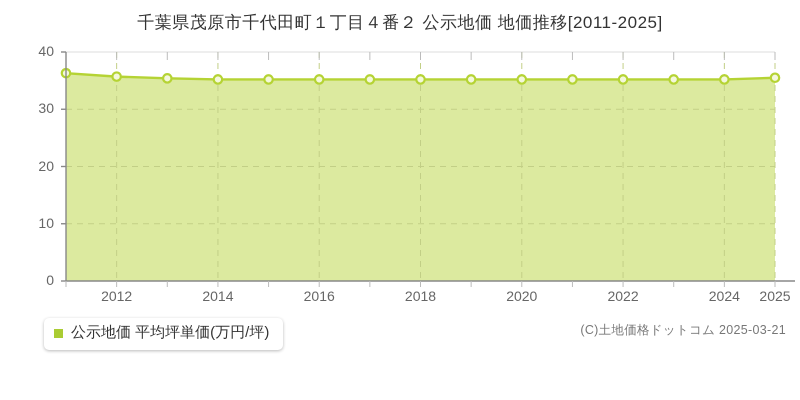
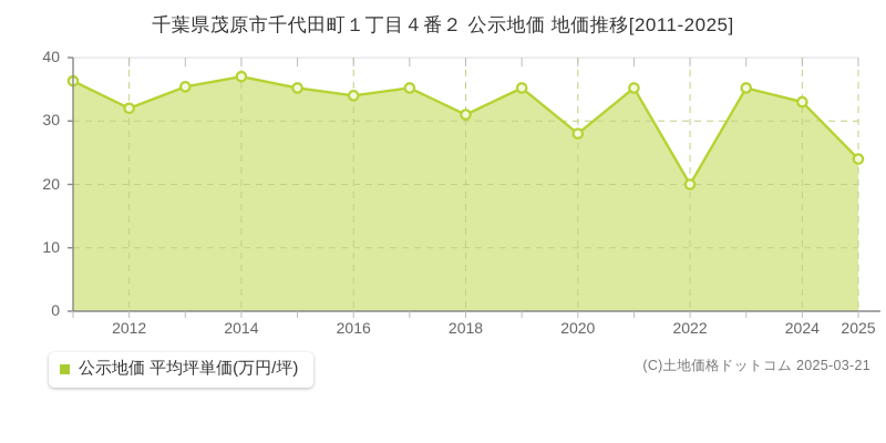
2012: 36 -> 32
2014: 35 -> 37
2016: 35 -> 34
2018: 35 -> 31
2020: 35 -> 28
2022: 35 -> 20
2024: 35 -> 33
2025: 36 -> 24
